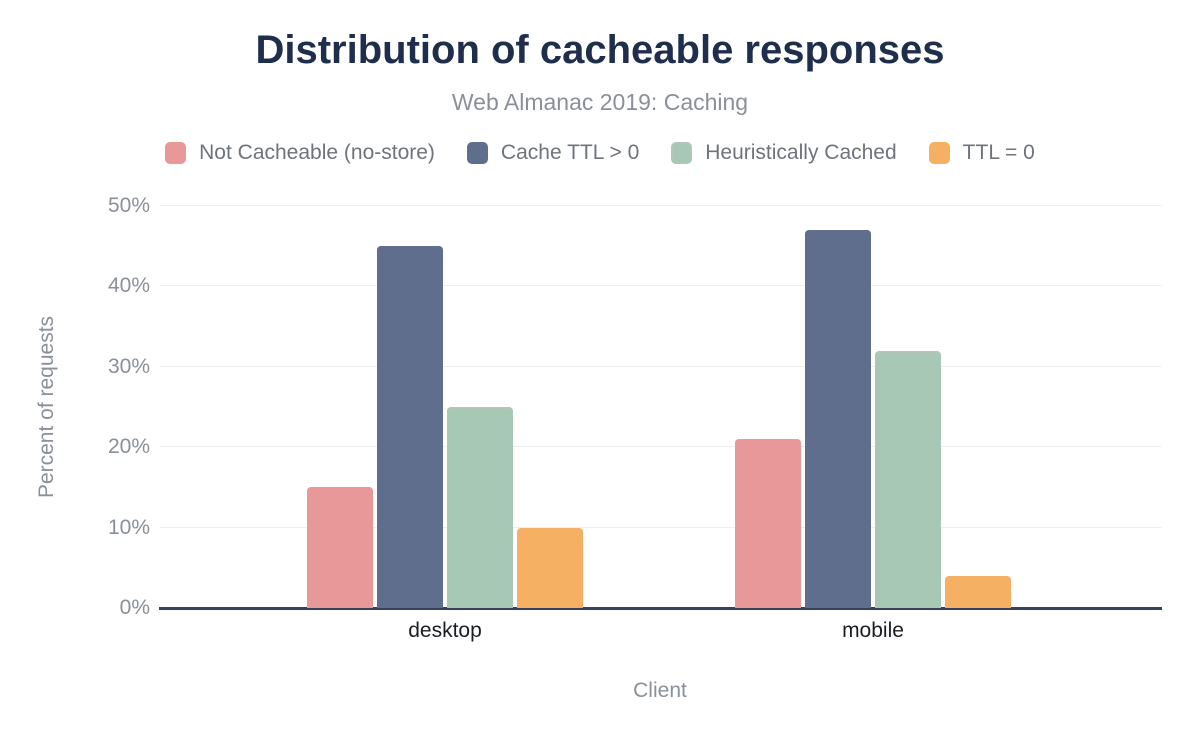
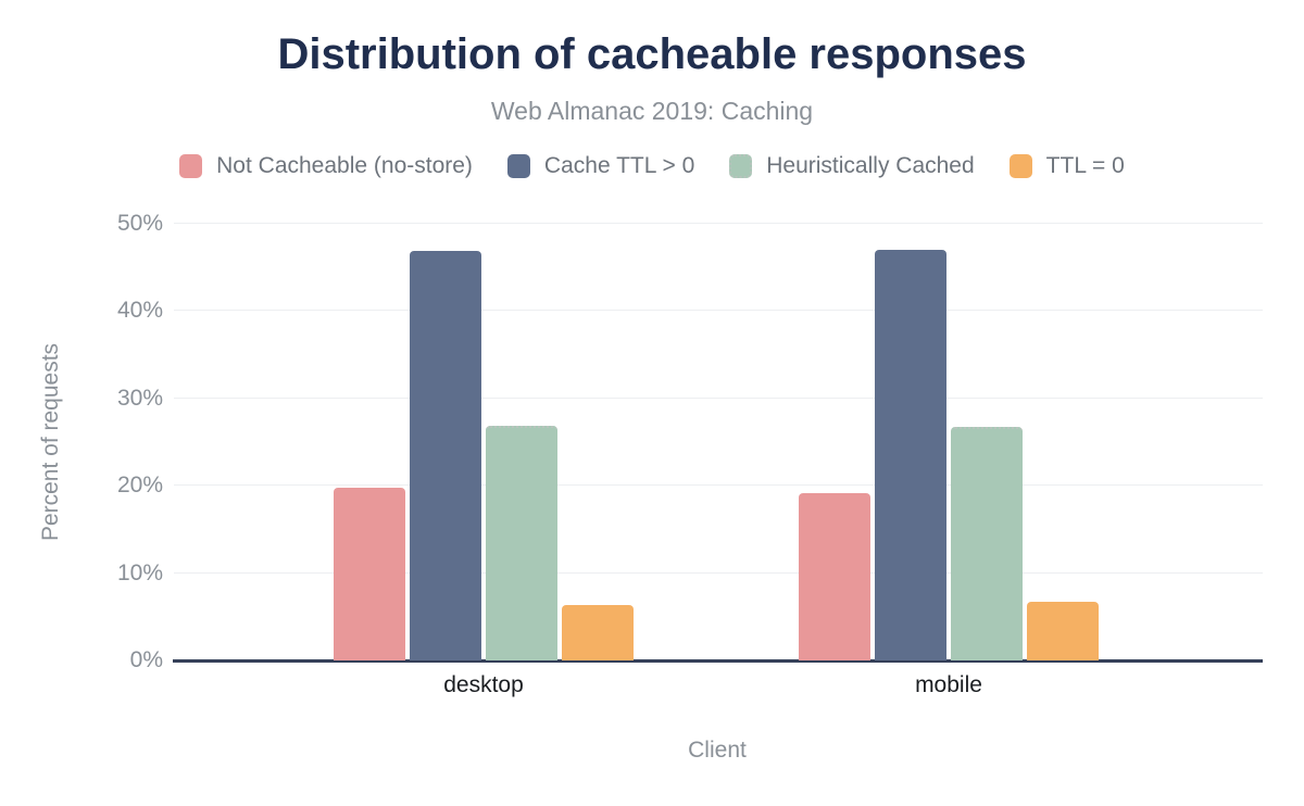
Not Cacheable (no-store)/desktop: 15% -> 20%
Cache TTL > 0/desktop: 45% -> 47%
Heuristically Cached/desktop: 25% -> 27%
TTL = 0/desktop: 10% -> 6%
Not Cacheable (no-store)/mobile: 21% -> 19%
Heuristically Cached/mobile: 32% -> 27%
TTL = 0/mobile: 4% -> 7%
